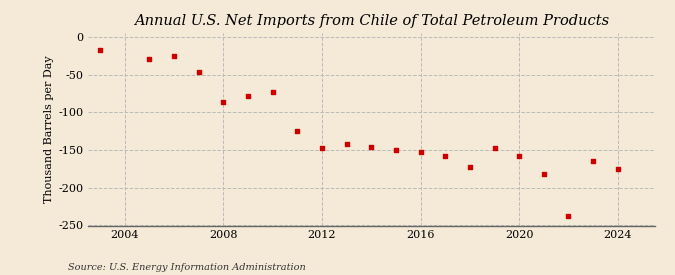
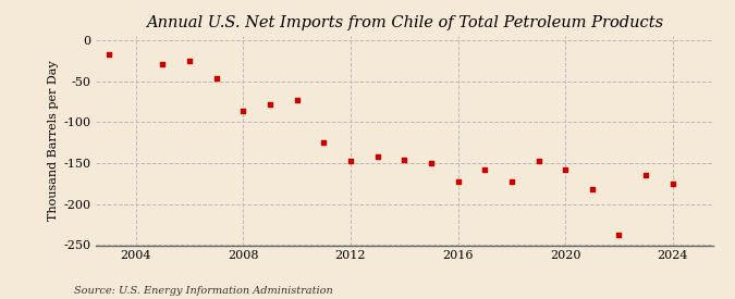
2016: -153 -> -172
